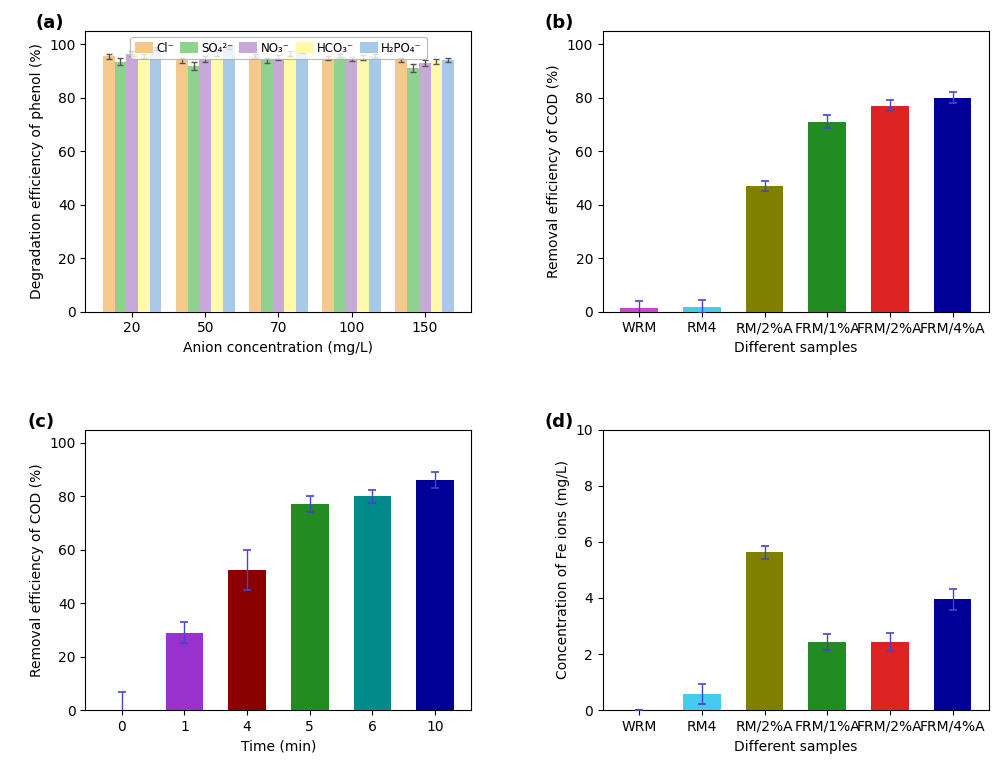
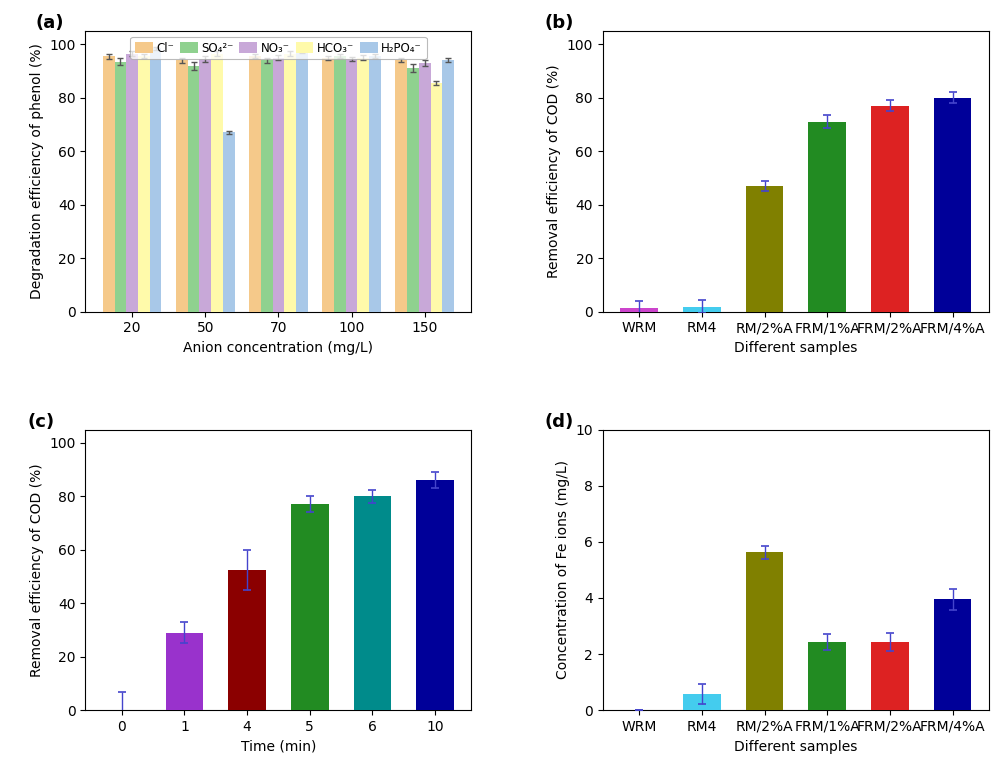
H₂PO₄⁻/50: 98.8 -> 67.0
HCO₃⁻/150: 93.5 -> 85.5
